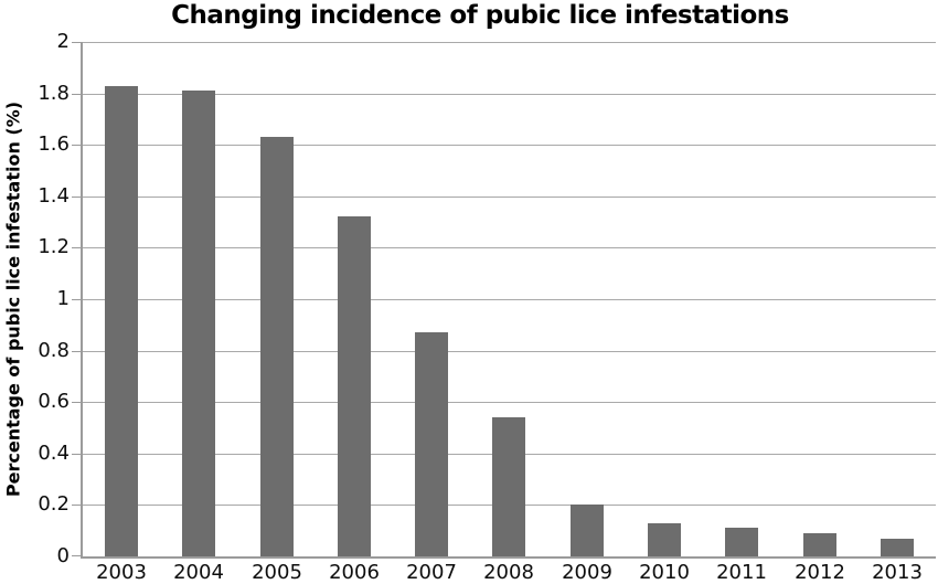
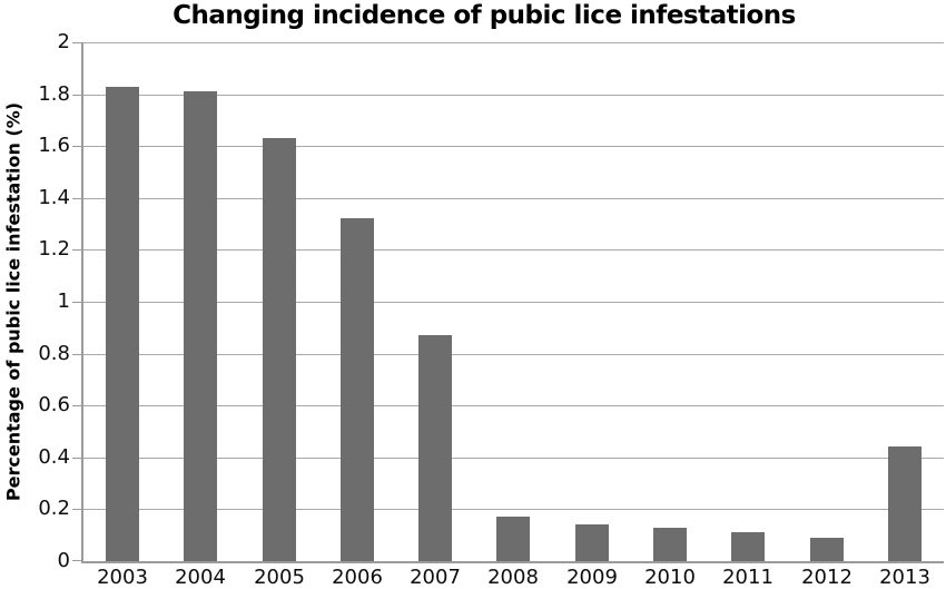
2008: 0.54 -> 0.17
2009: 0.20 -> 0.14
2013: 0.07 -> 0.44
